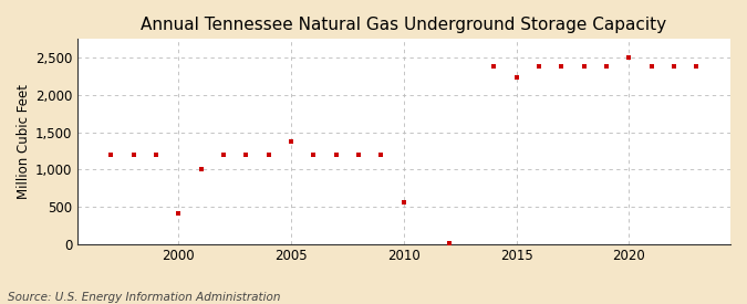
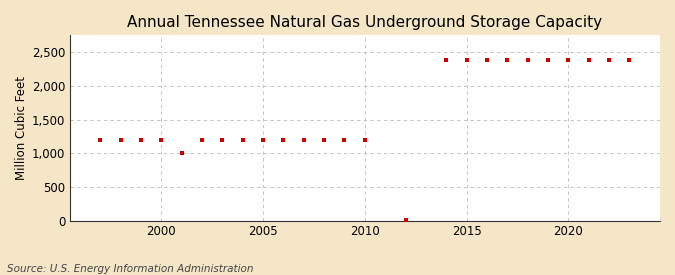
2000: 420 -> 1,200
2005: 1,380 -> 1,200
2010: 560 -> 1,200
2015: 2,240 -> 2,390
2020: 2,500 -> 2,390
